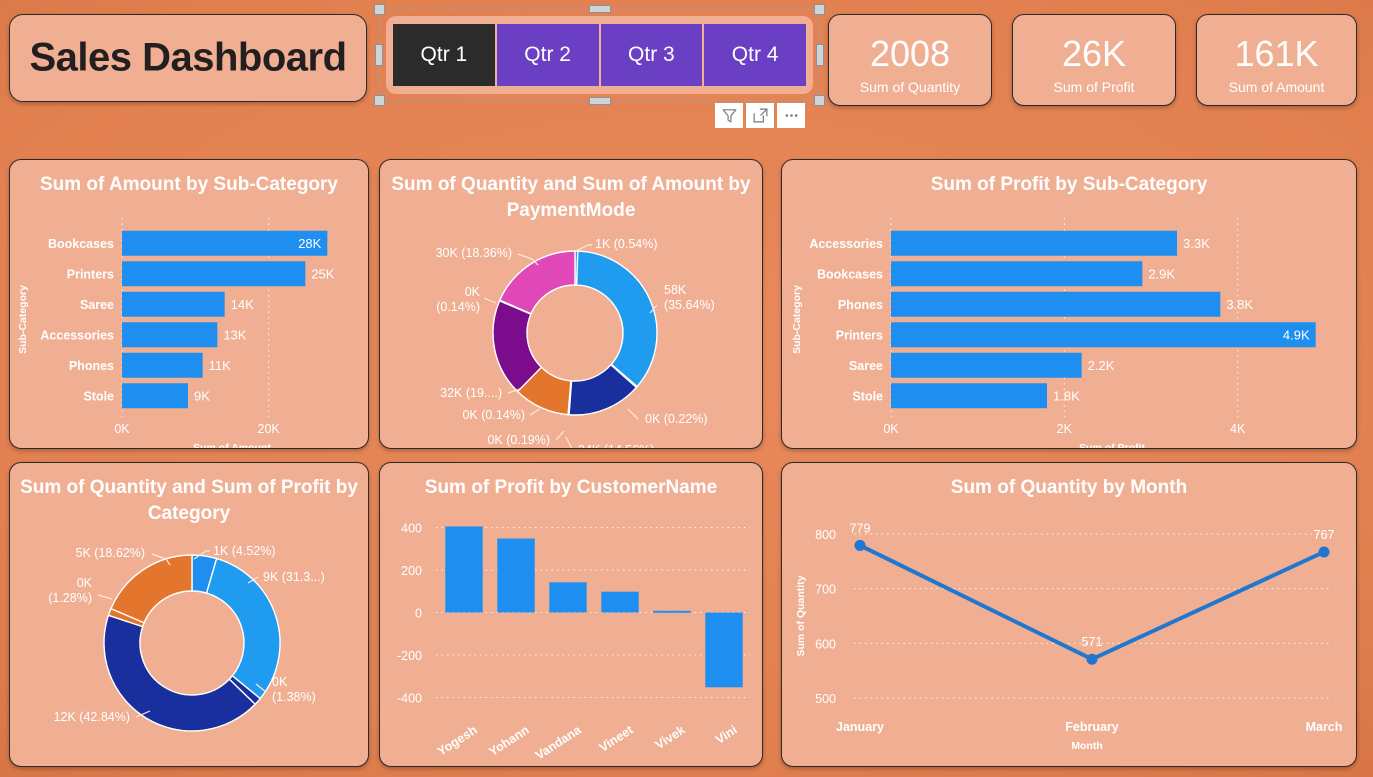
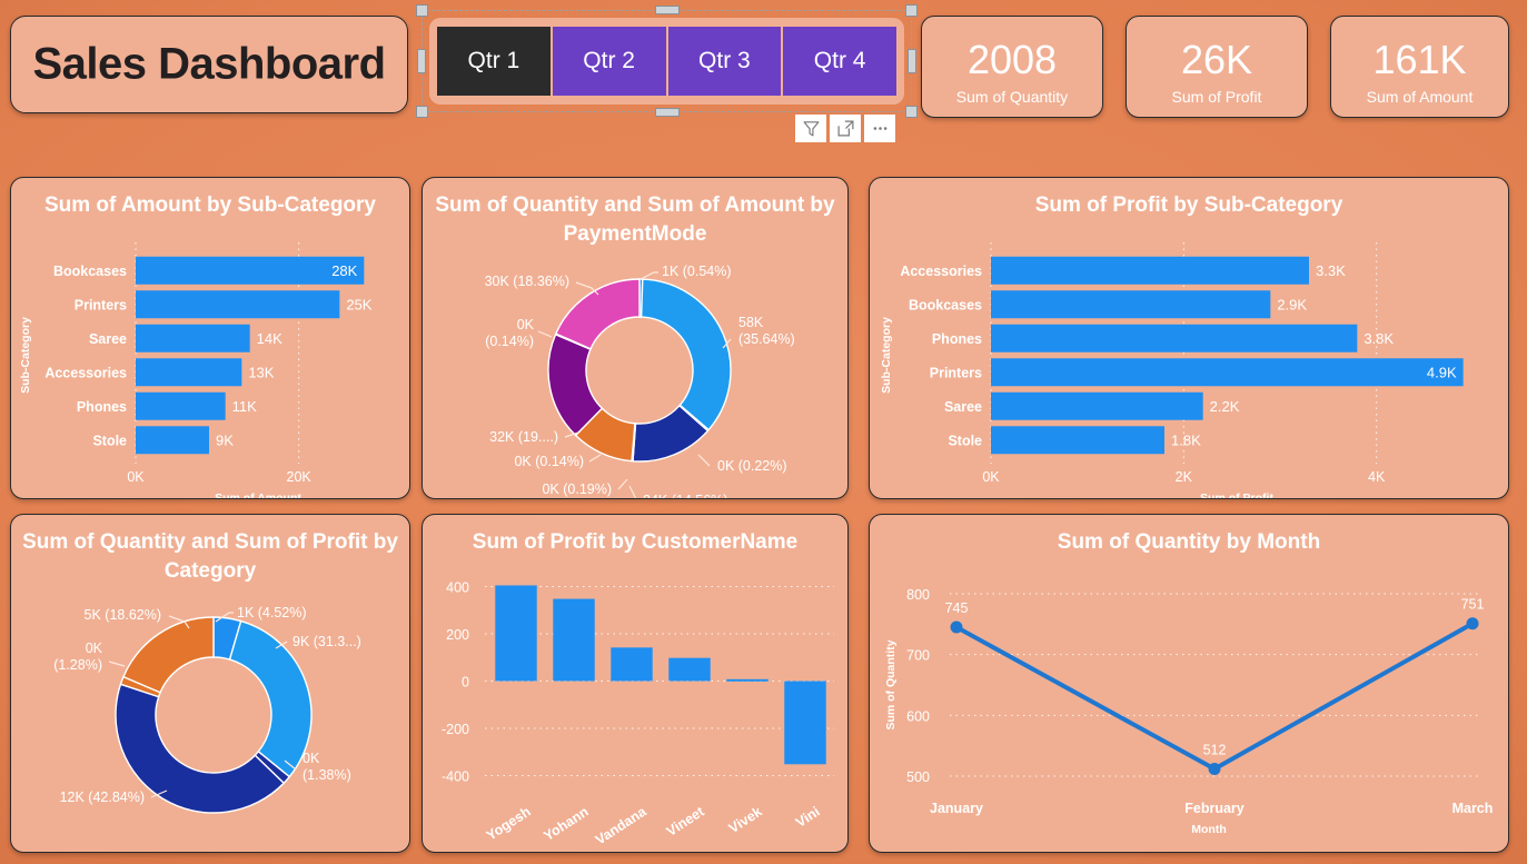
Sum of Quantity by Month/January: 779 -> 745
Sum of Quantity by Month/February: 571 -> 512
Sum of Quantity by Month/March: 767 -> 751
